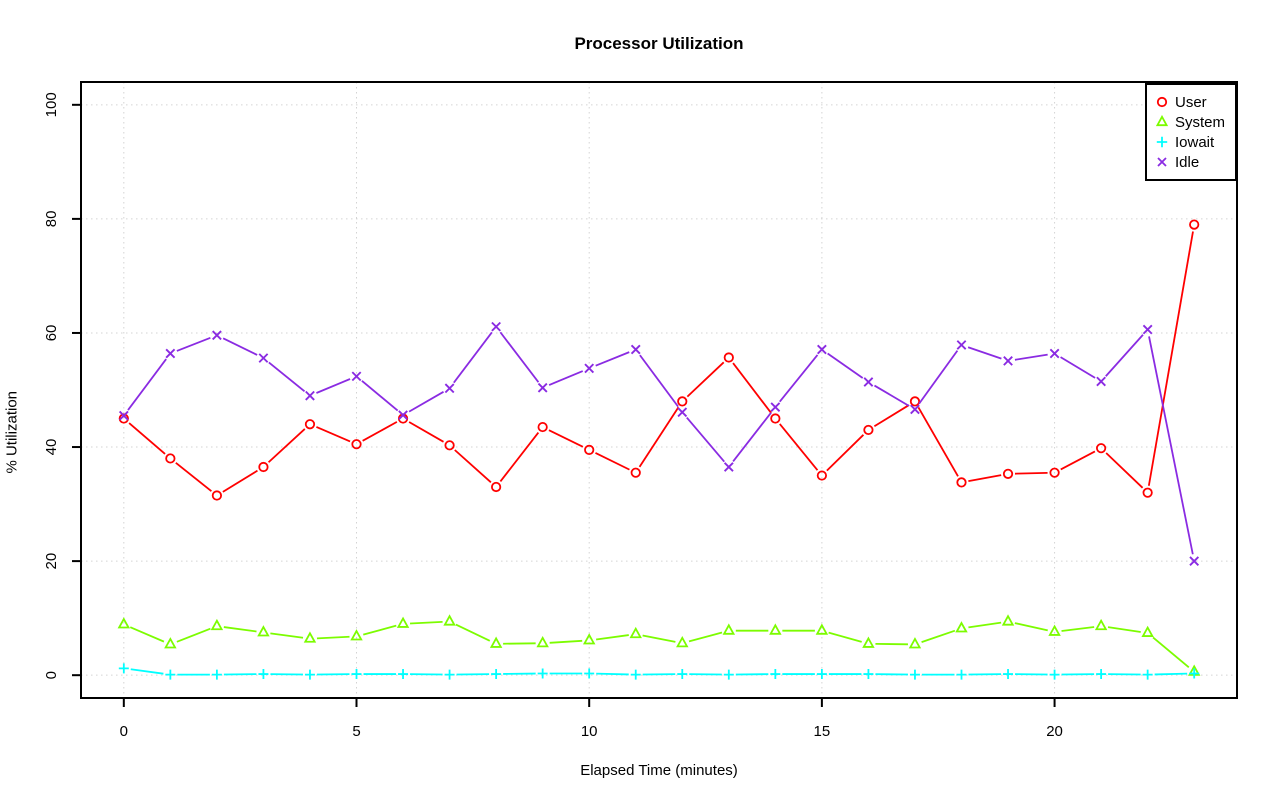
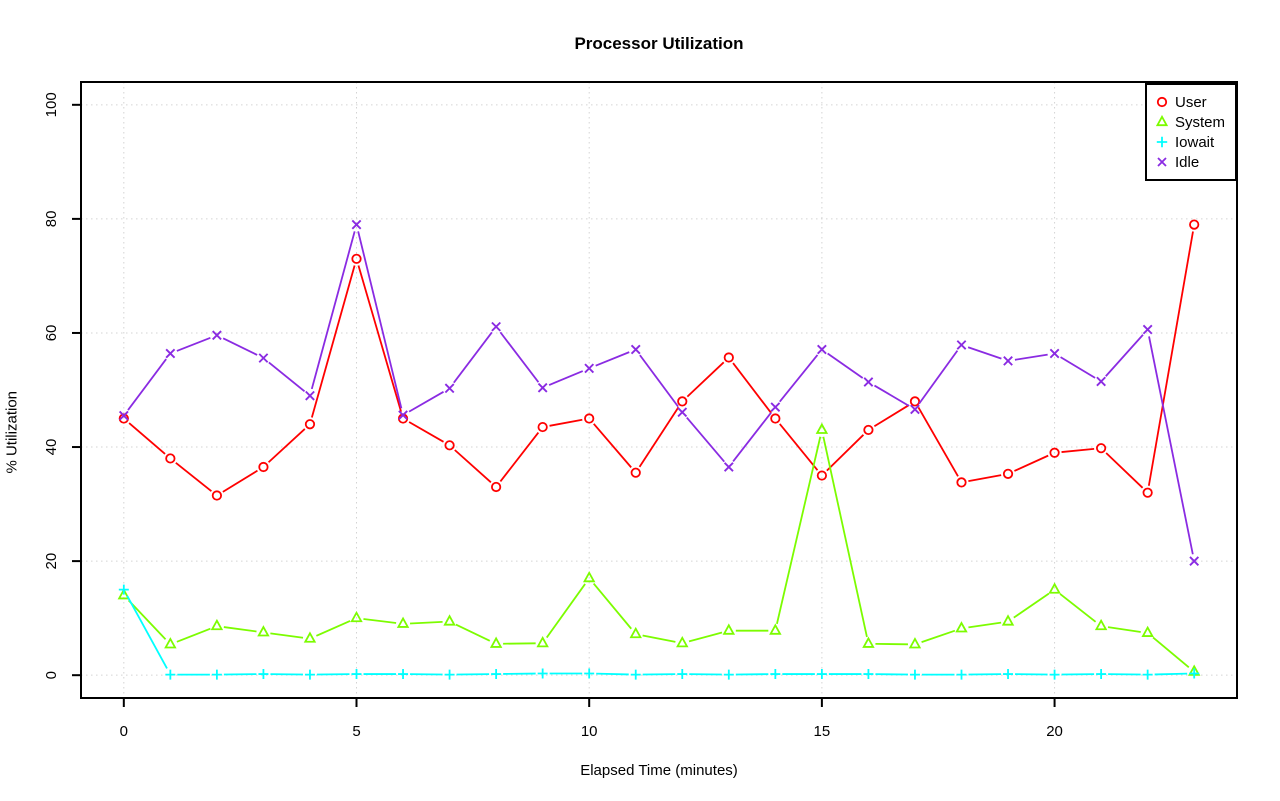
System/0: 9 -> 14
Iowait/0: 1 -> 15
User/5: 40 -> 73
System/5: 7 -> 10
Idle/5: 52 -> 79
User/10: 40 -> 45
System/10: 6 -> 17
System/15: 8 -> 43
User/20: 36 -> 39
System/20: 8 -> 15
